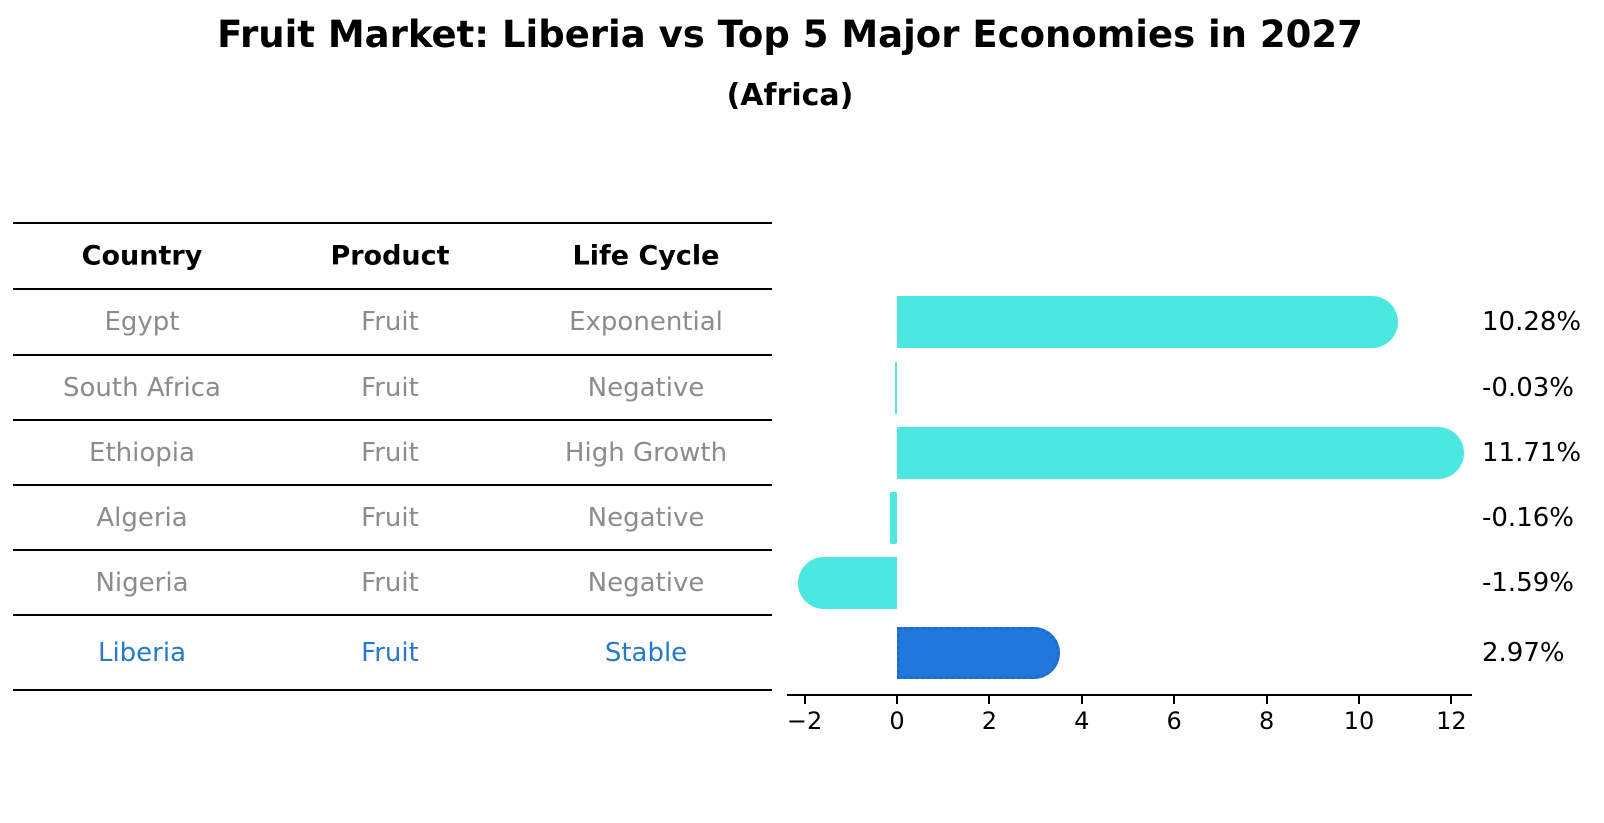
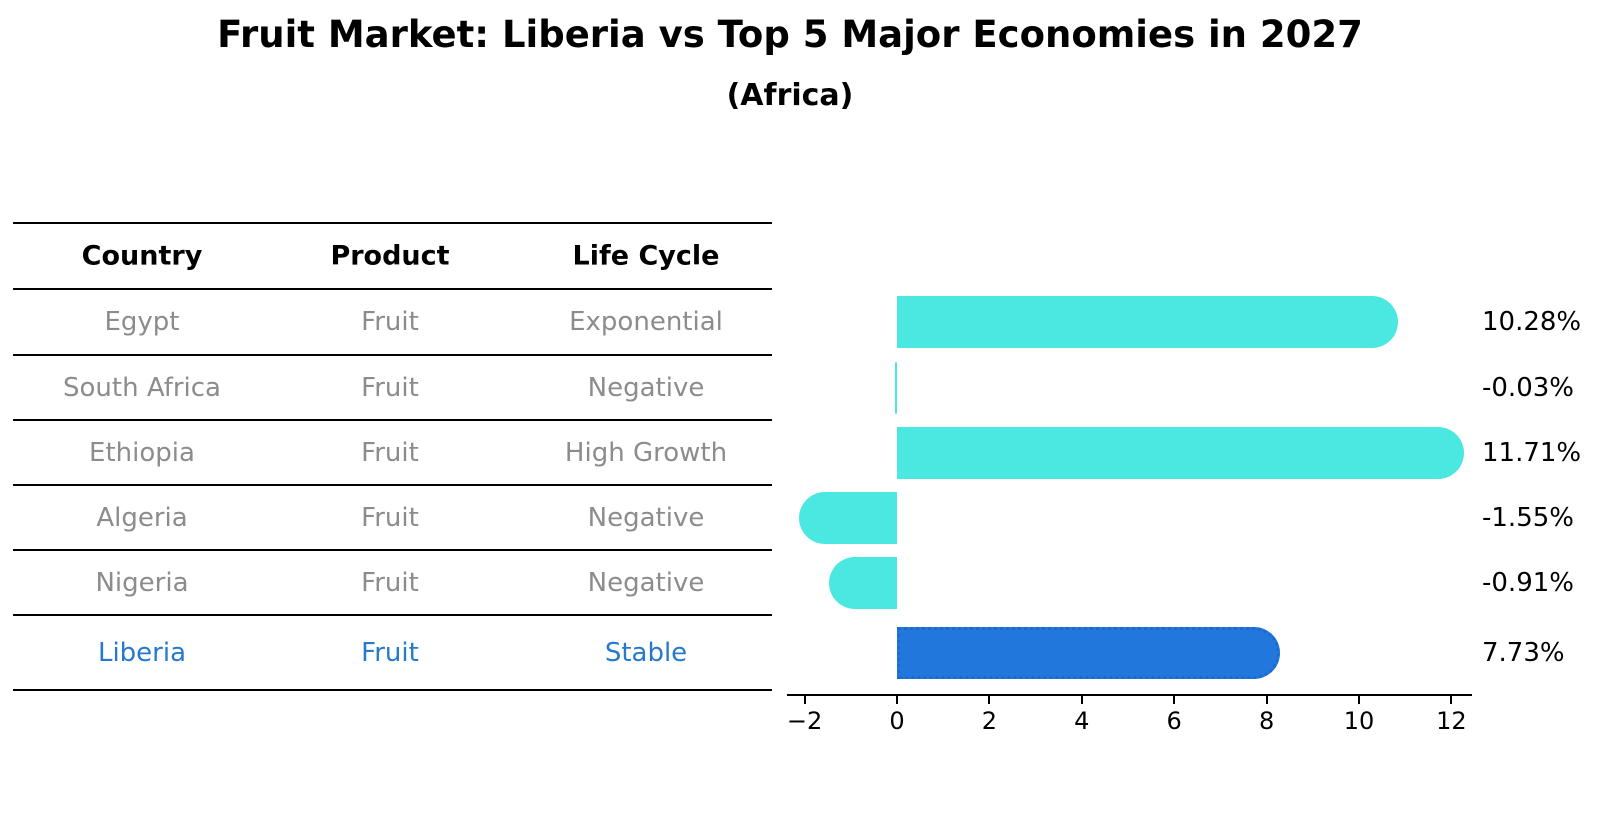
Algeria: -0.16% -> -1.55%
Nigeria: -1.59% -> -0.91%
Liberia: 2.97% -> 7.73%
